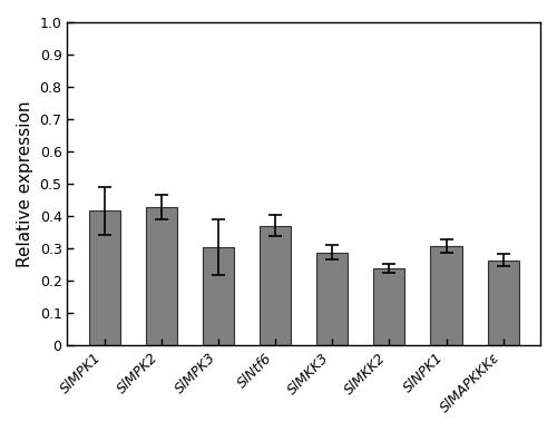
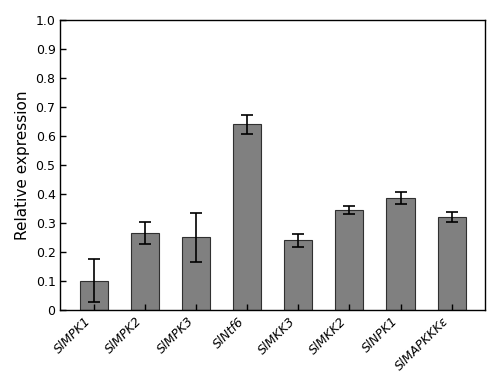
SlMPK1: 0.415 -> 0.100
SlMPK2: 0.428 -> 0.265
SlMPK3: 0.303 -> 0.250
SlNtf6: 0.370 -> 0.640
SlMKK3: 0.287 -> 0.240
SlMKK2: 0.237 -> 0.345
SlNPK1: 0.307 -> 0.385
SlMAPKKKε: 0.263 -> 0.320
